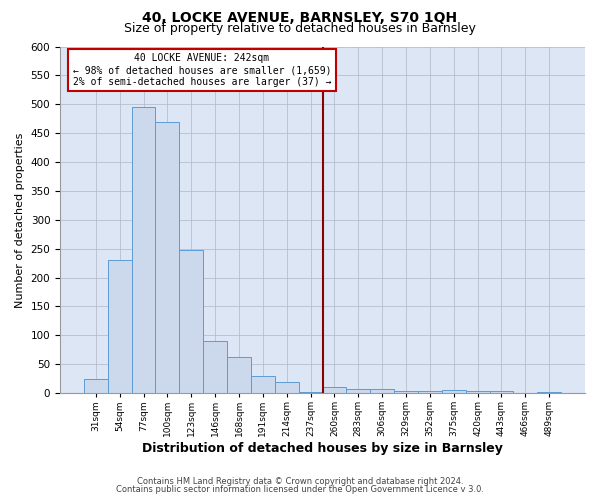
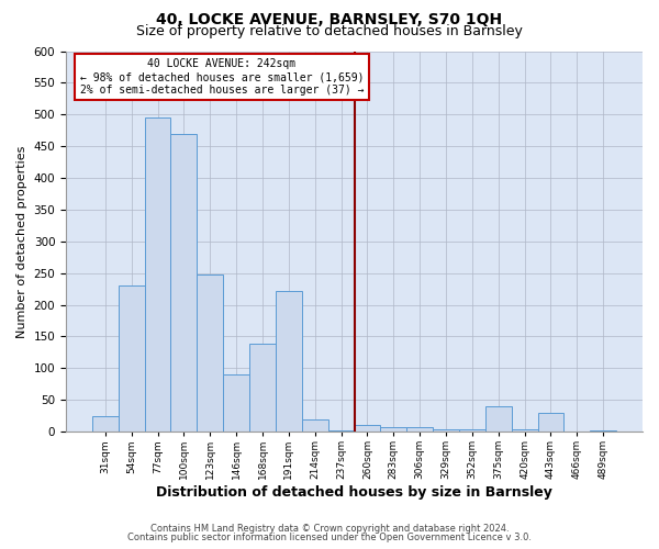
168sqm: 62 -> 138
191sqm: 30 -> 222
375sqm: 5 -> 40
443sqm: 4 -> 30
